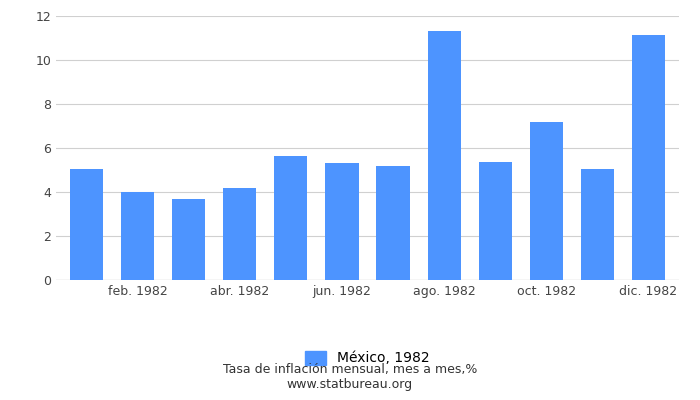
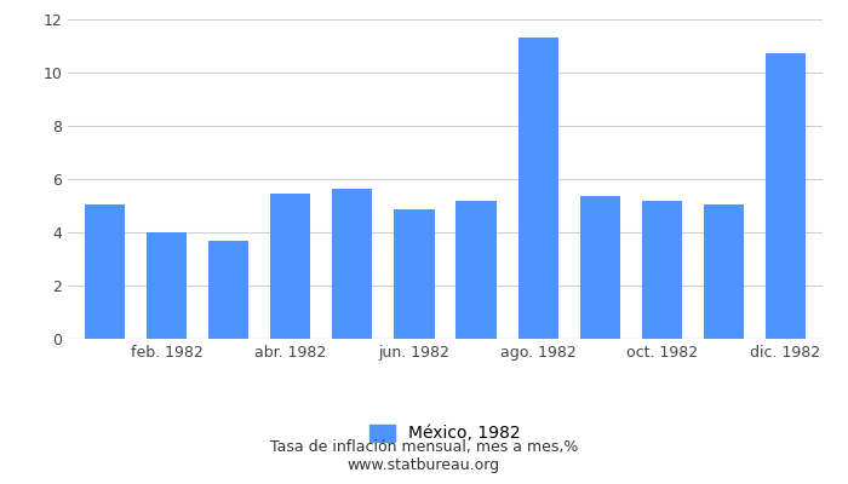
abr. 1982: 4.20 -> 5.45
jun. 1982: 5.30 -> 4.85
oct. 1982: 7.20 -> 5.17
dic. 1982: 11.15 -> 10.73
